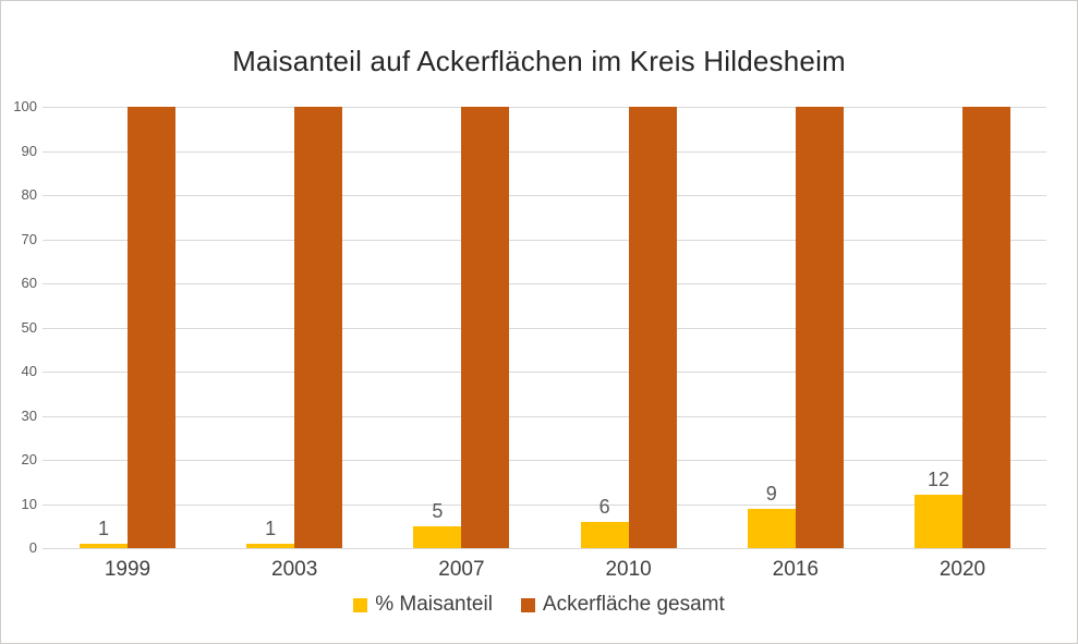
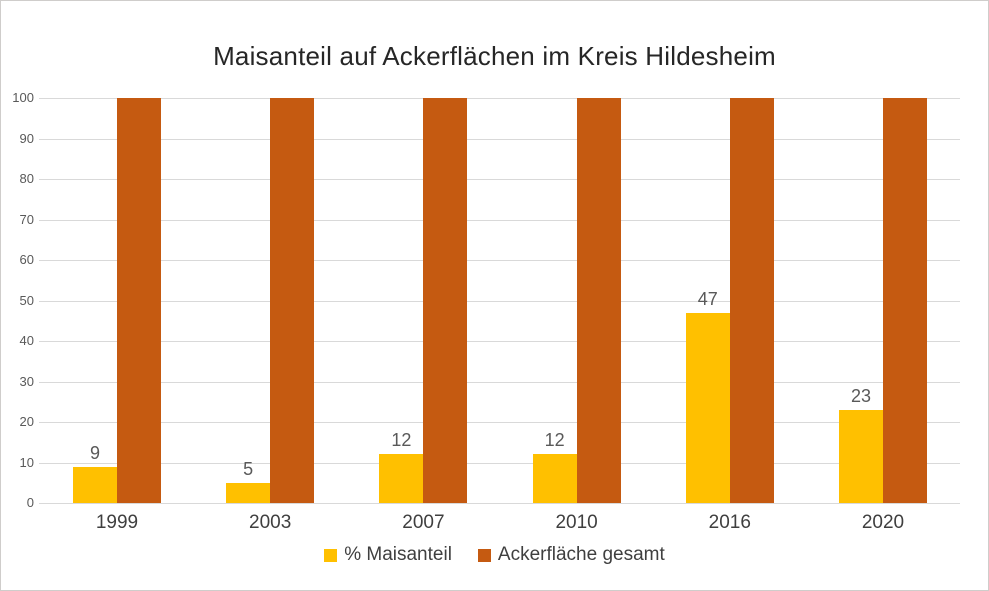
% Maisanteil/1999: 1 -> 9
% Maisanteil/2003: 1 -> 5
% Maisanteil/2007: 5 -> 12
% Maisanteil/2010: 6 -> 12
% Maisanteil/2016: 9 -> 47
% Maisanteil/2020: 12 -> 23
